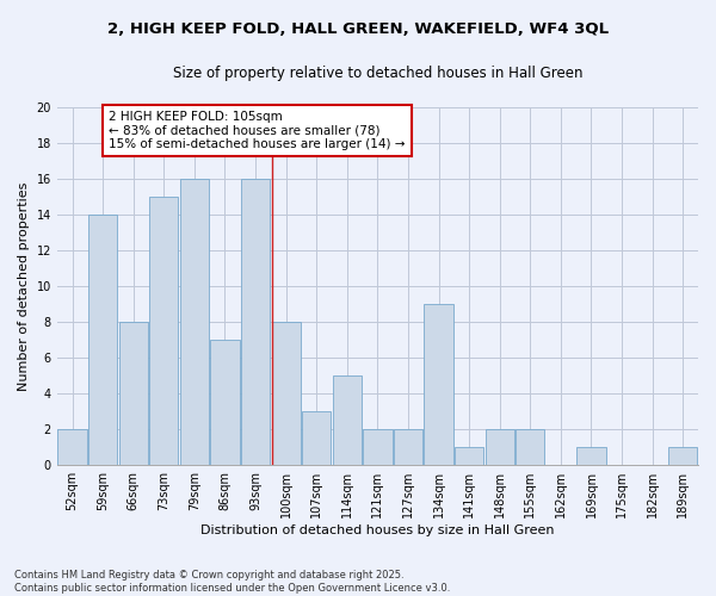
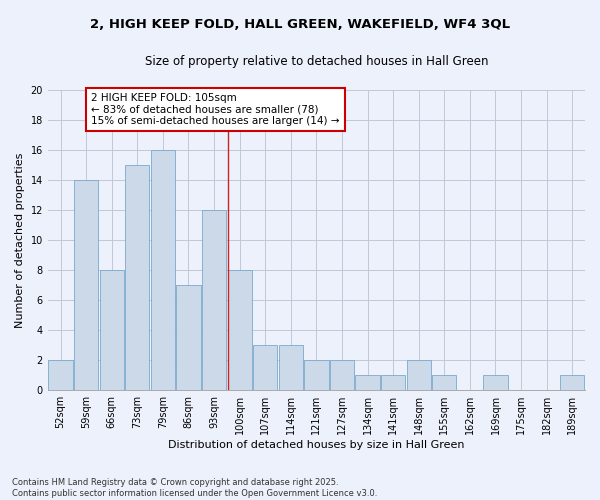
93sqm: 16 -> 12
114sqm: 5 -> 3
134sqm: 9 -> 1
155sqm: 2 -> 1
